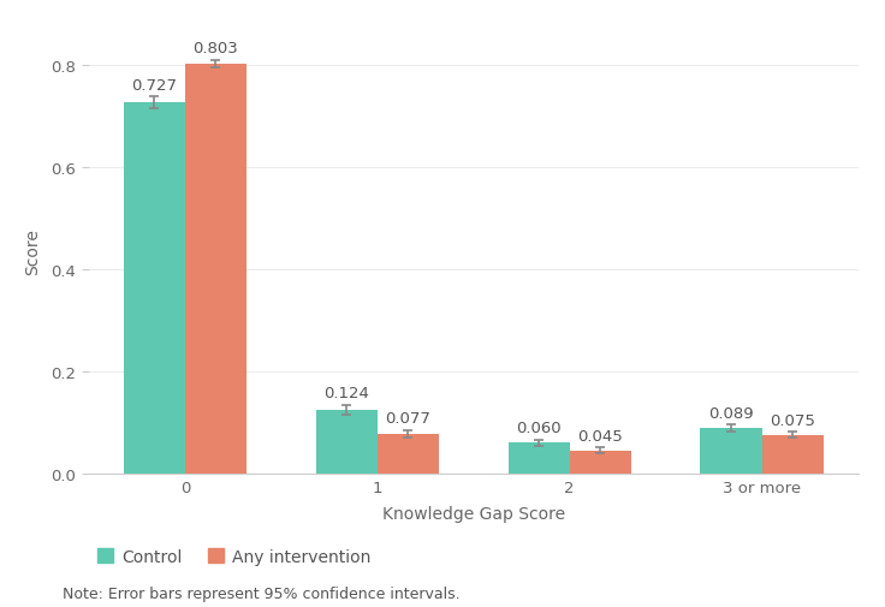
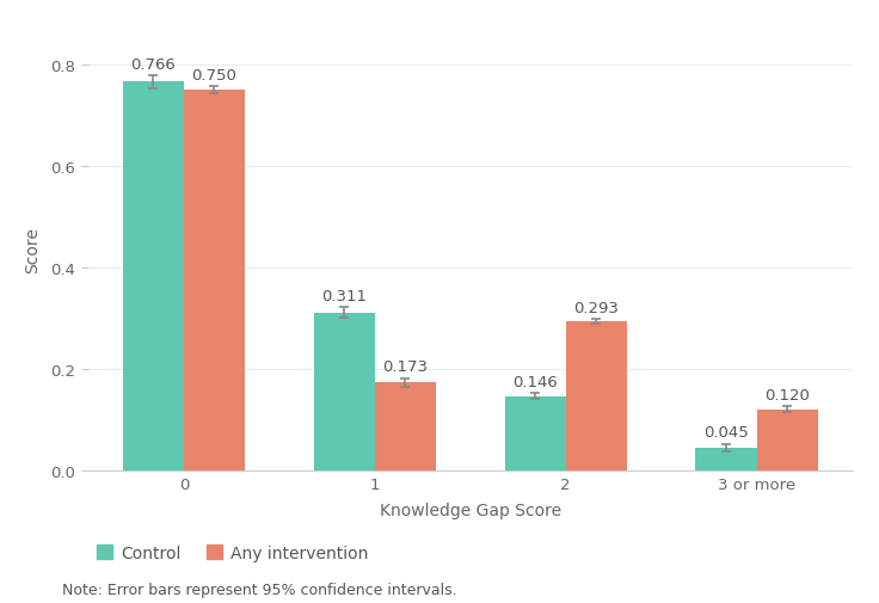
Control/0: 0.727 -> 0.766
Any intervention/0: 0.803 -> 0.750
Control/1: 0.124 -> 0.311
Any intervention/1: 0.077 -> 0.173
Control/2: 0.060 -> 0.146
Any intervention/2: 0.045 -> 0.293
Control/3 or more: 0.089 -> 0.045
Any intervention/3 or more: 0.075 -> 0.120
